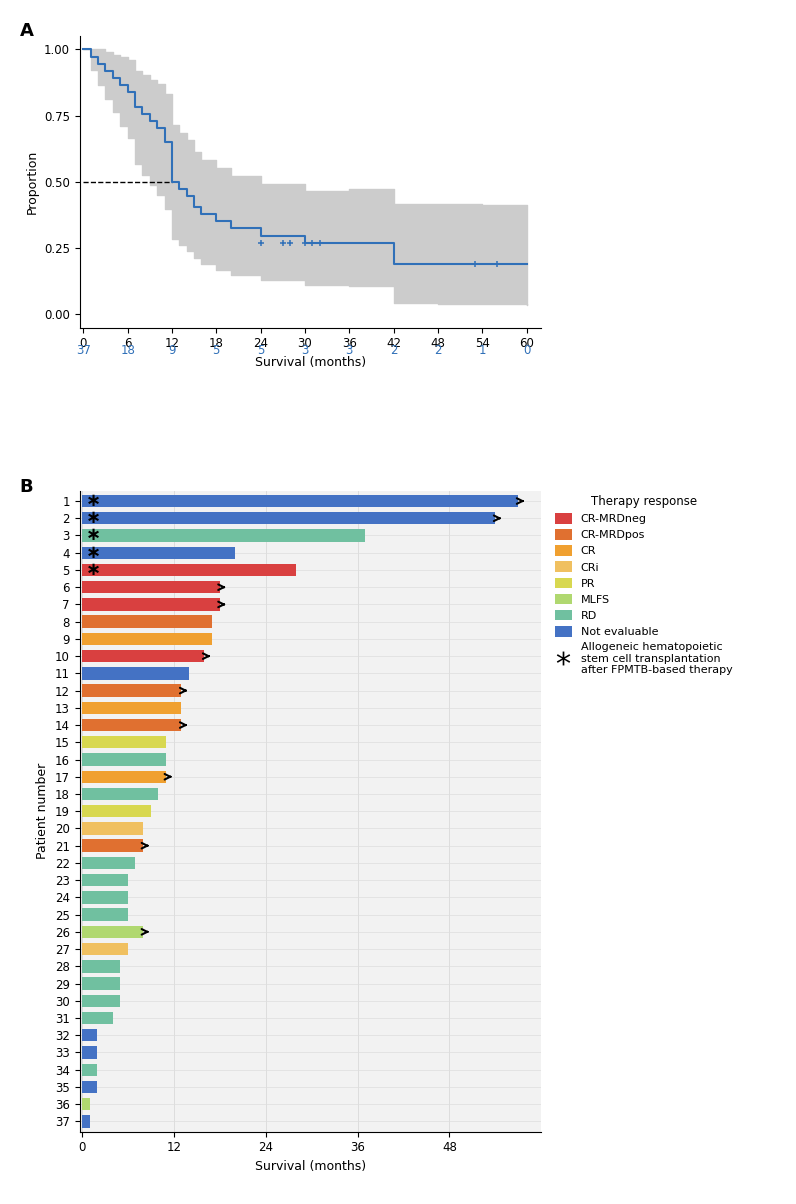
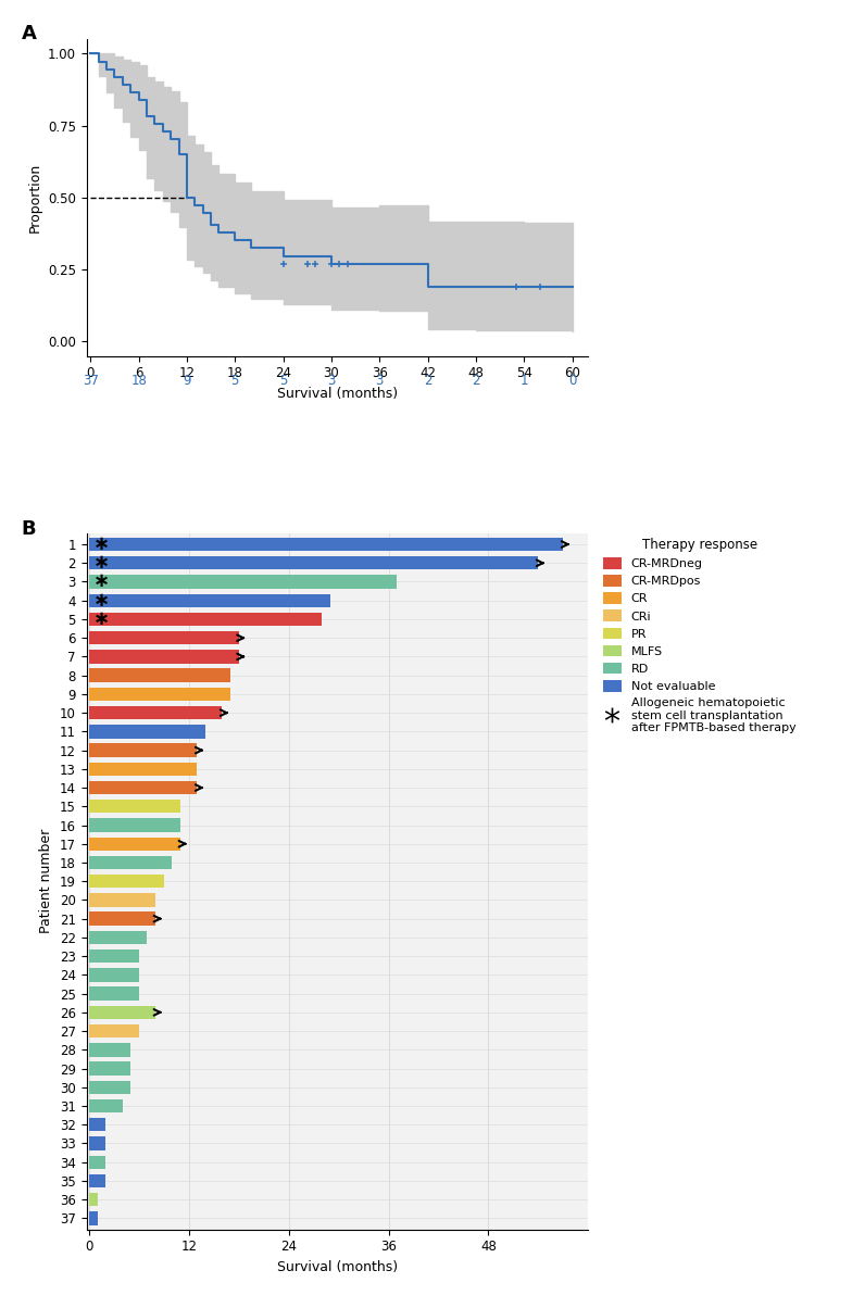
4: 20 -> 29
